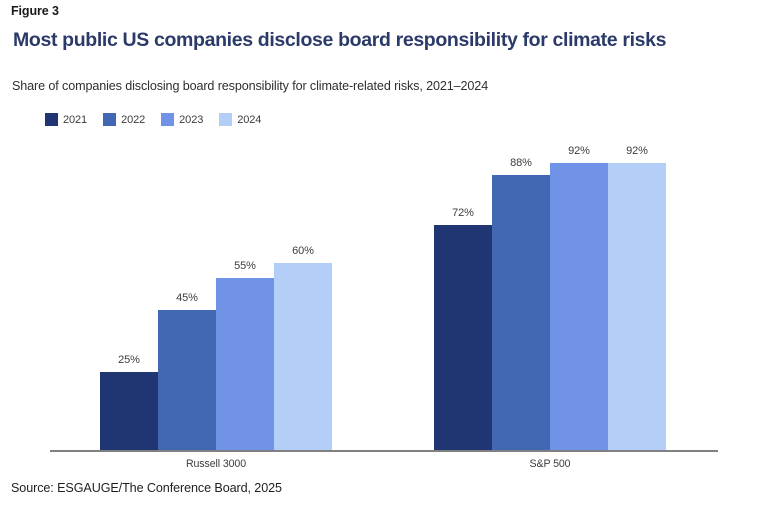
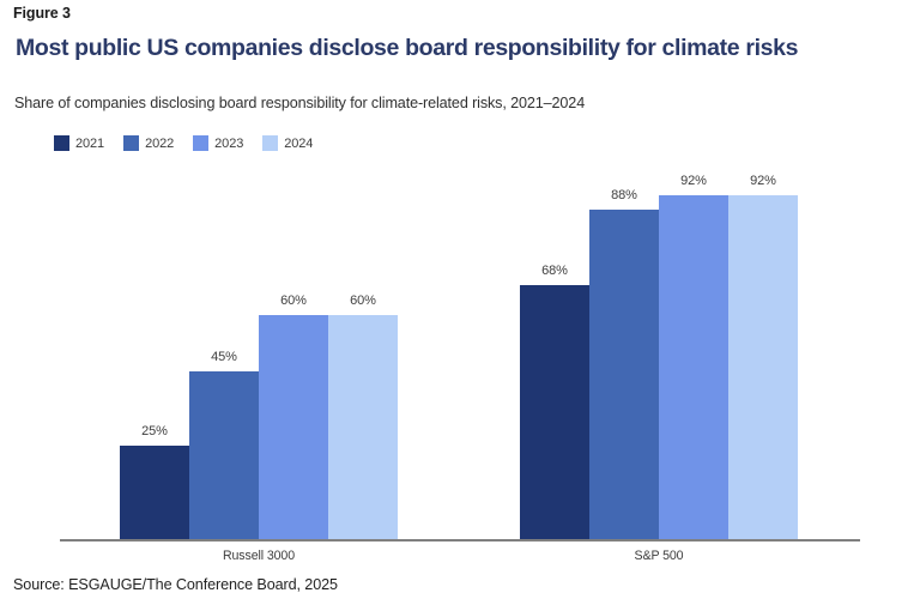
2023/Russell 3000: 55% -> 60%
2021/S&P 500: 72% -> 68%
